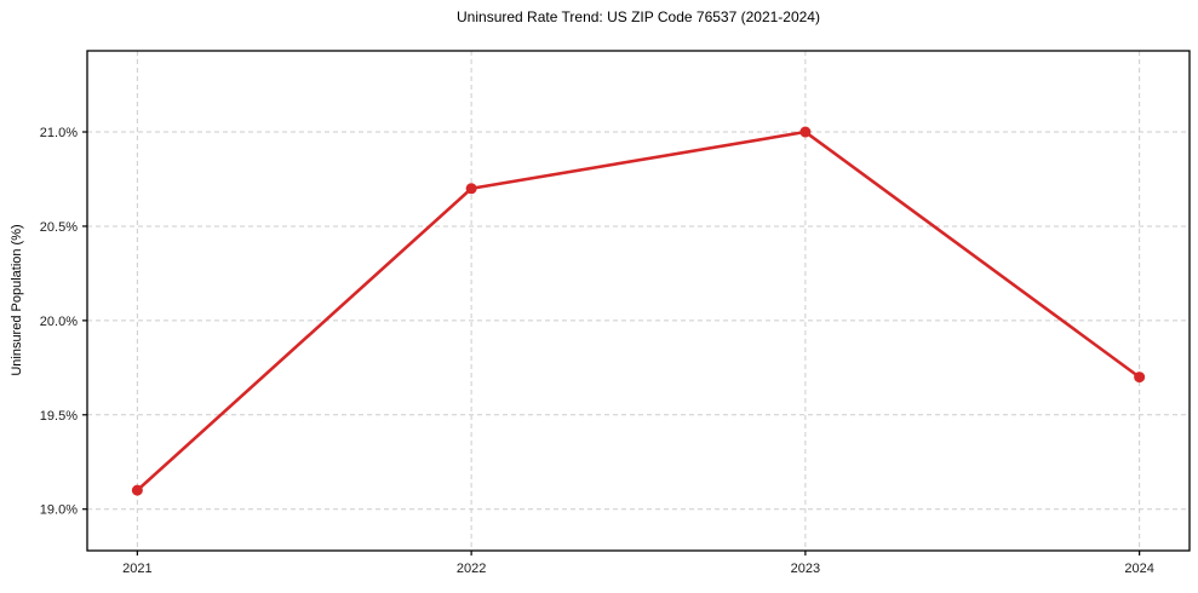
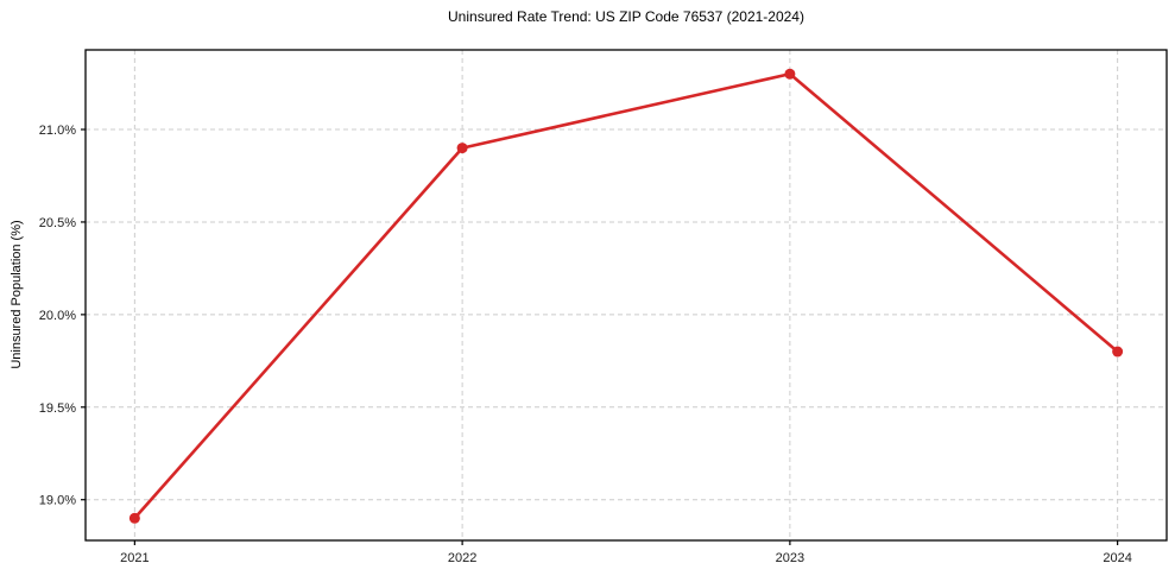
2021: 19.1% -> 18.9%
2022: 20.7% -> 20.9%
2023: 21.0% -> 21.3%
2024: 19.7% -> 19.8%
